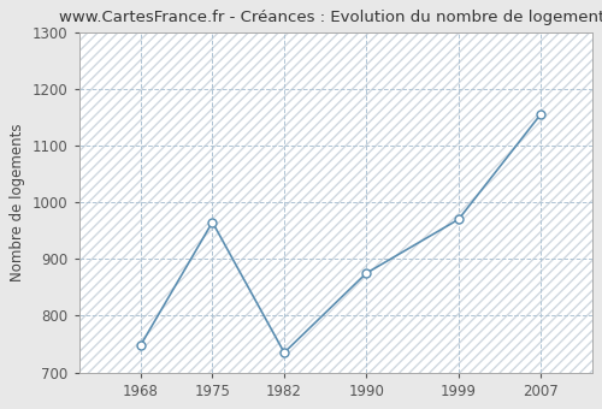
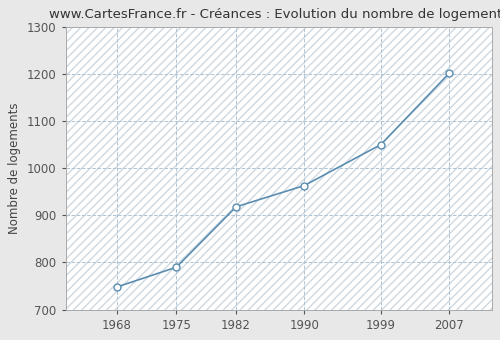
1975: 965 -> 790
1982: 735 -> 918
1990: 875 -> 963
1999: 970 -> 1050
2007: 1155 -> 1201
